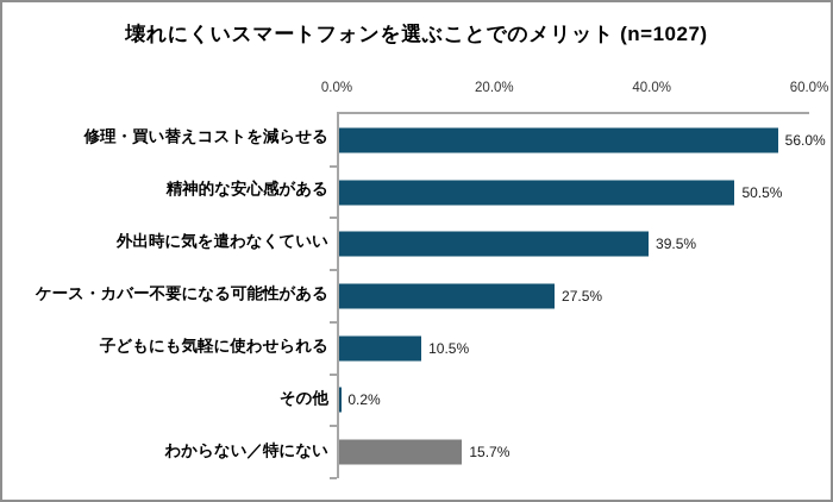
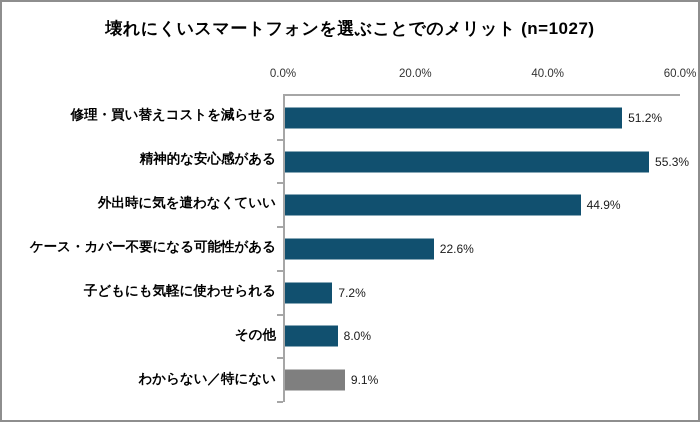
修理・買い替えコストを減らせる: 56.0% -> 51.2%
精神的な安心感がある: 50.5% -> 55.3%
外出時に気を遣わなくていい: 39.5% -> 44.9%
ケース・カバー不要になる可能性がある: 27.5% -> 22.6%
子どもにも気軽に使わせられる: 10.5% -> 7.2%
その他: 0.2% -> 8.0%
わからない／特にない: 15.7% -> 9.1%
